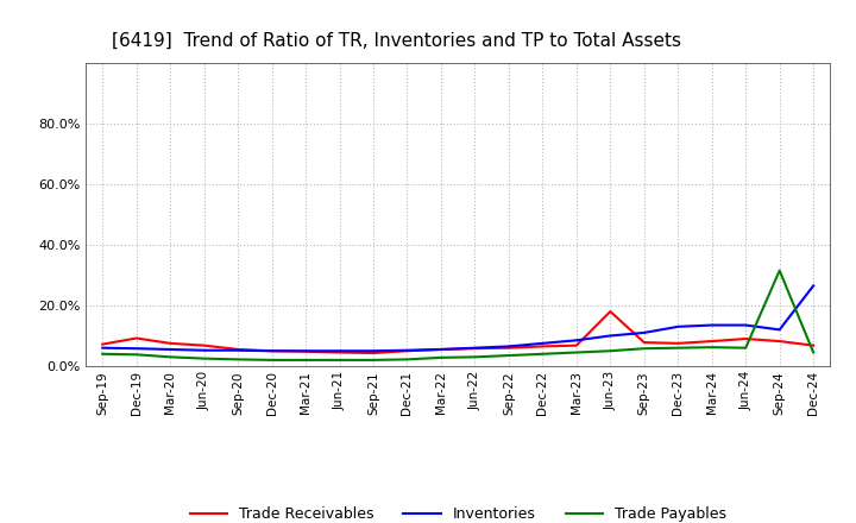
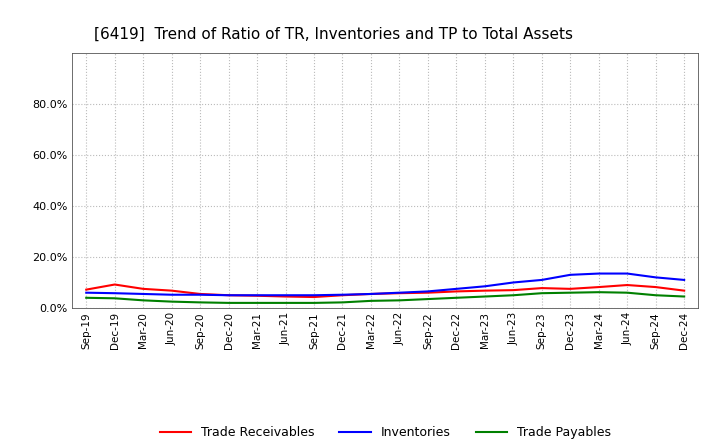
Trade Receivables/Jun-23: 18.0% -> 7.0%
Trade Payables/Sep-24: 31.5% -> 5.0%
Inventories/Dec-24: 26.5% -> 11.0%
